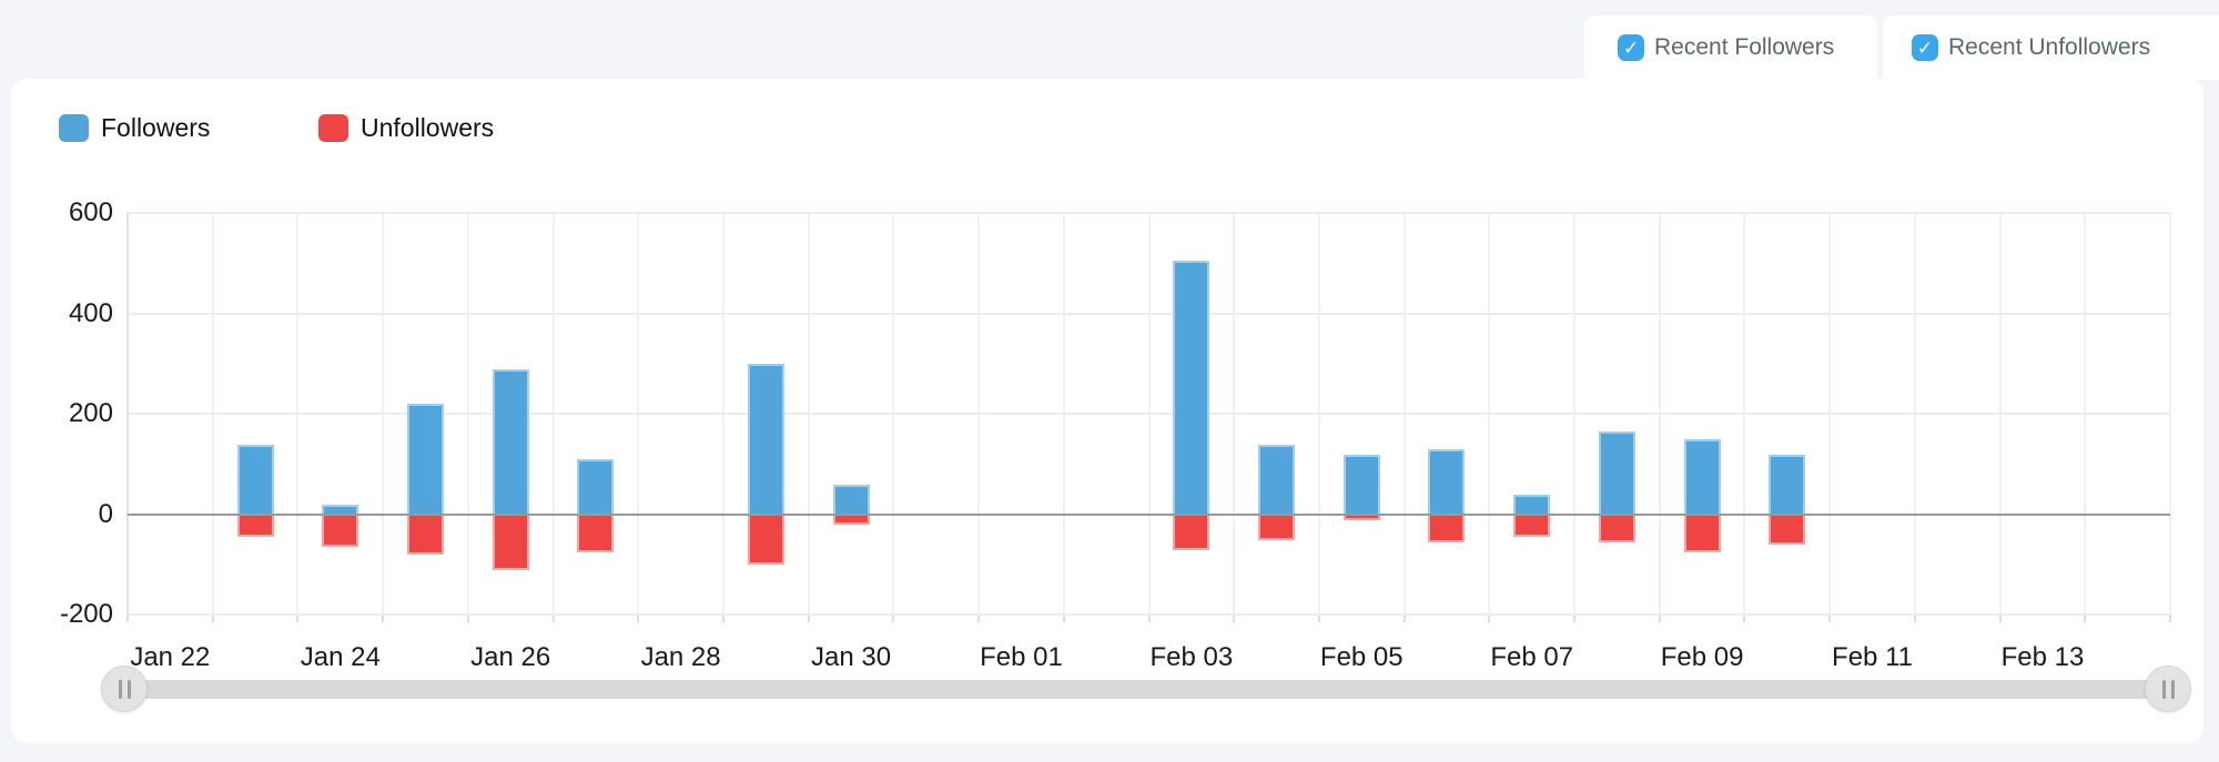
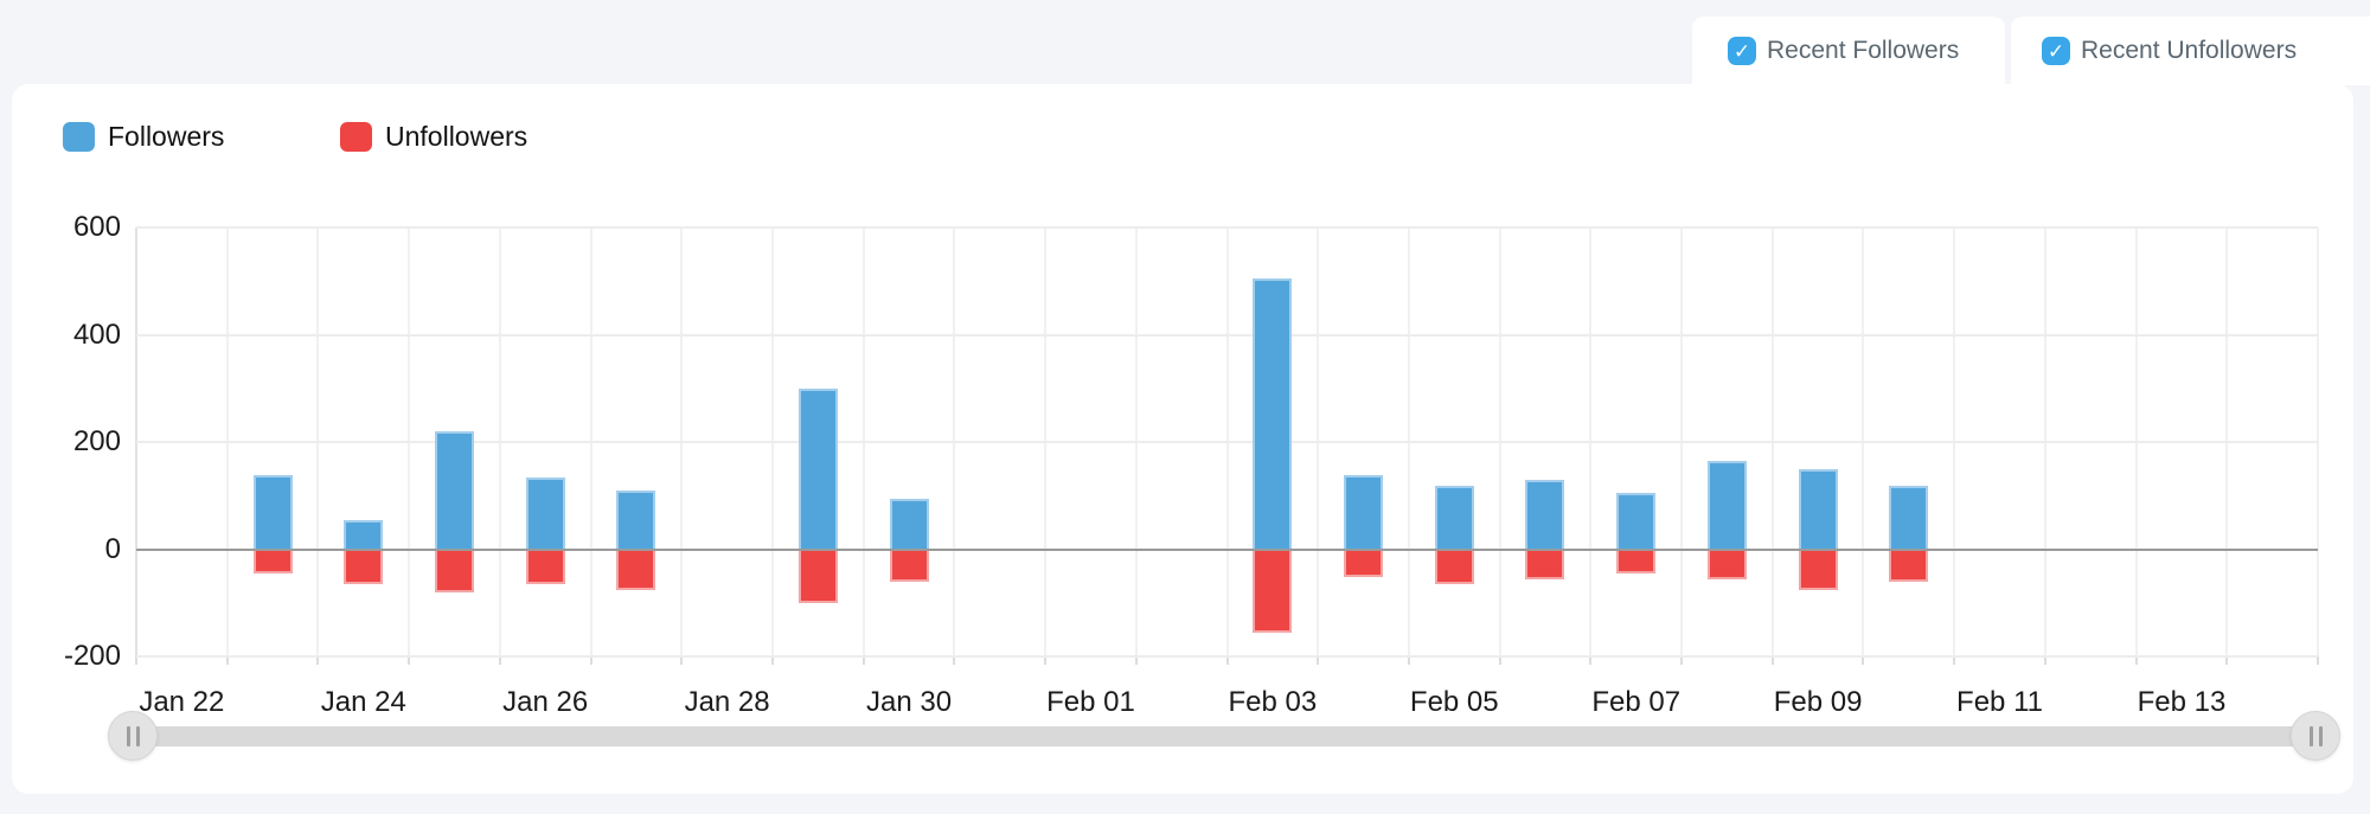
Followers/Jan 24: 20 -> 60
Followers/Jan 26: 290 -> 140
Unfollowers/Jan 26: -110 -> -60
Followers/Jan 30: 60 -> 100
Unfollowers/Jan 30: -20 -> -60
Unfollowers/Feb 03: -70 -> -160
Unfollowers/Feb 05: -10 -> -60
Followers/Feb 07: 40 -> 100
